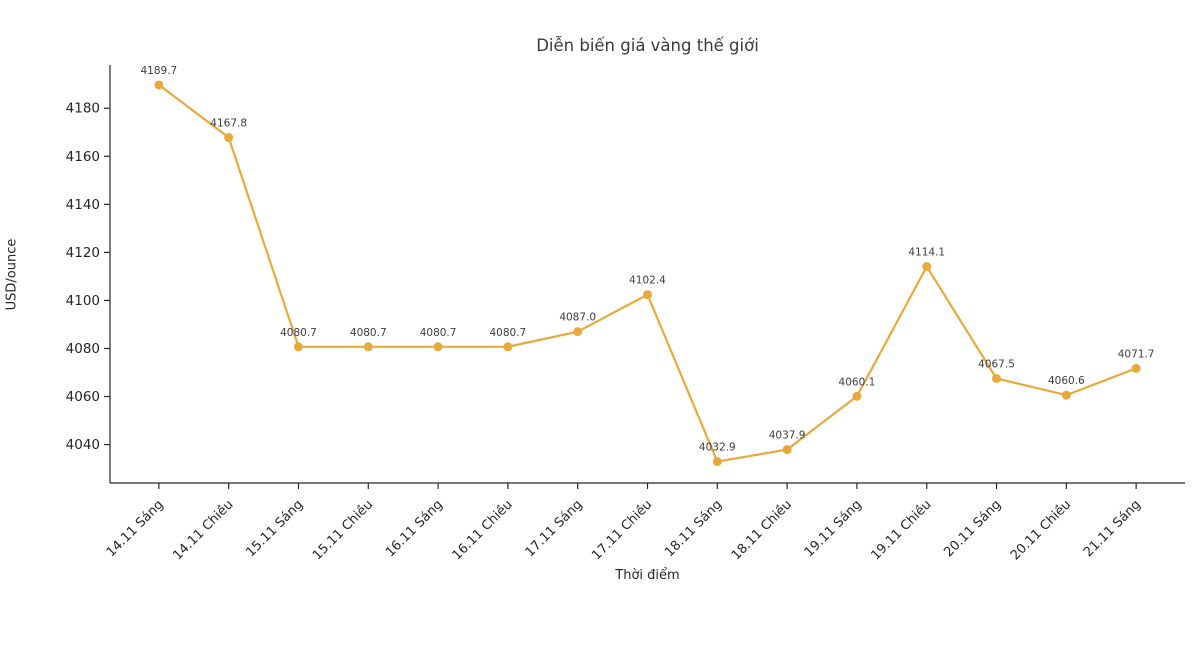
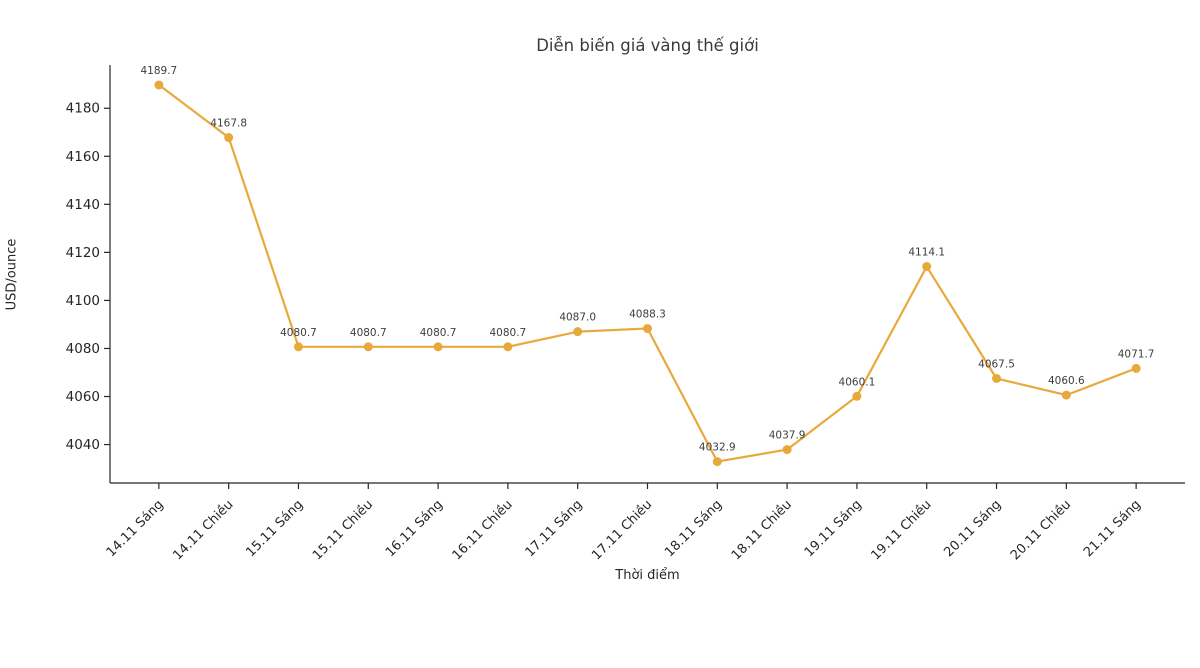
17.11 Chiều: 4102.4 -> 4088.3
